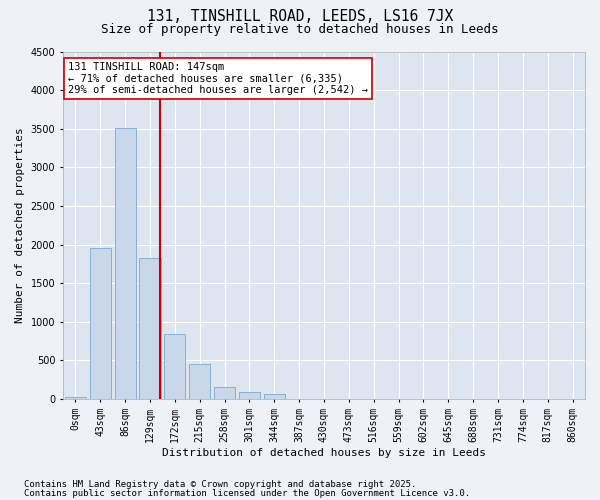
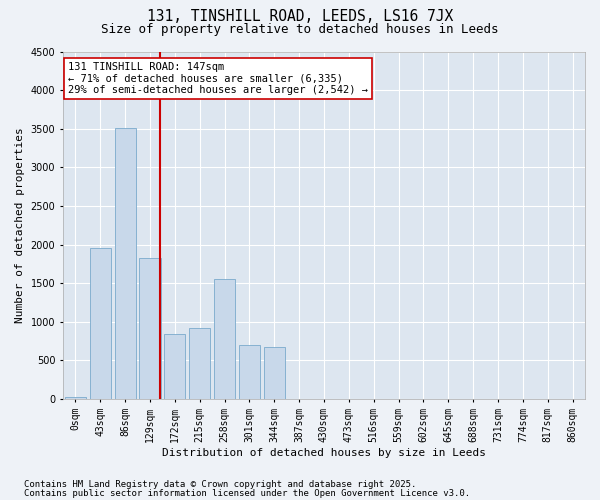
215sqm: 450 -> 920
258sqm: 150 -> 1560
301sqm: 100 -> 700
344sqm: 60 -> 680
